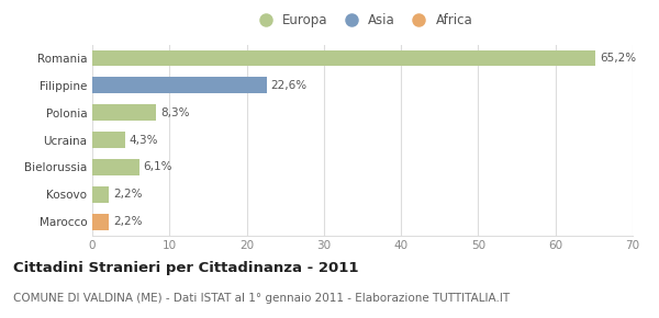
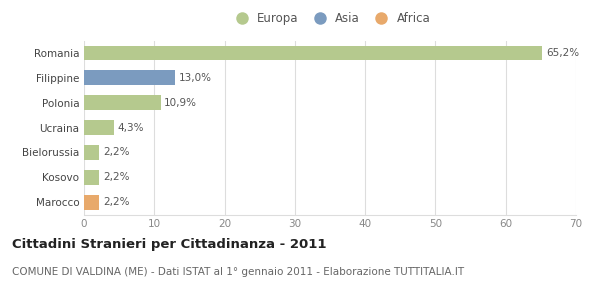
Filippine: 22,6% -> 13,0%
Polonia: 8,3% -> 10,9%
Bielorussia: 6,1% -> 2,2%
